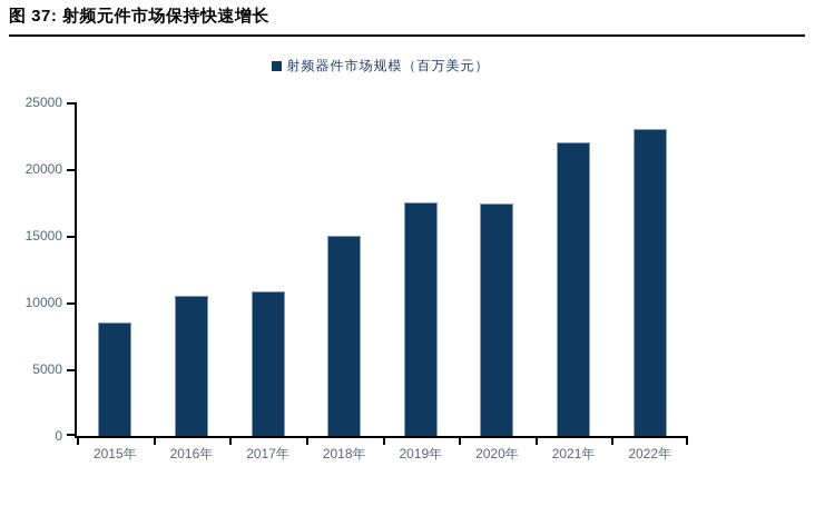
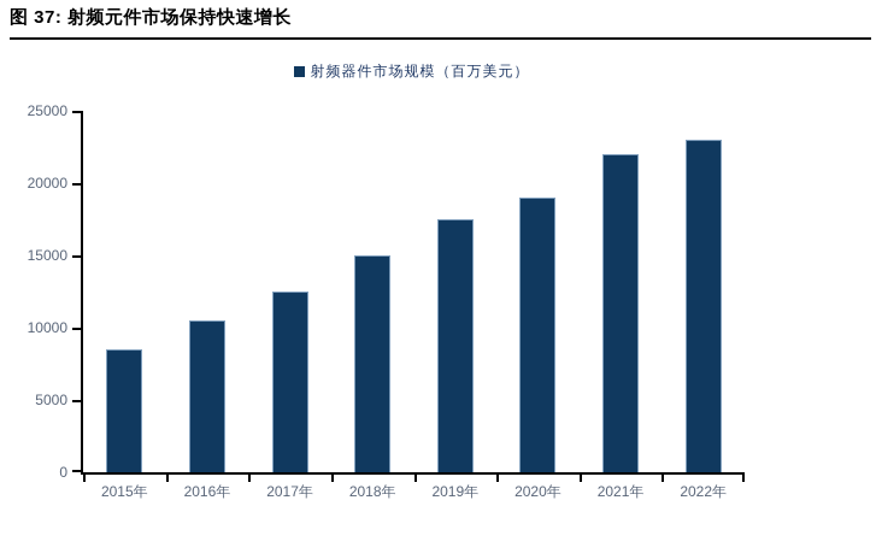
2017年: 10800 -> 12500
2020年: 17400 -> 19000
